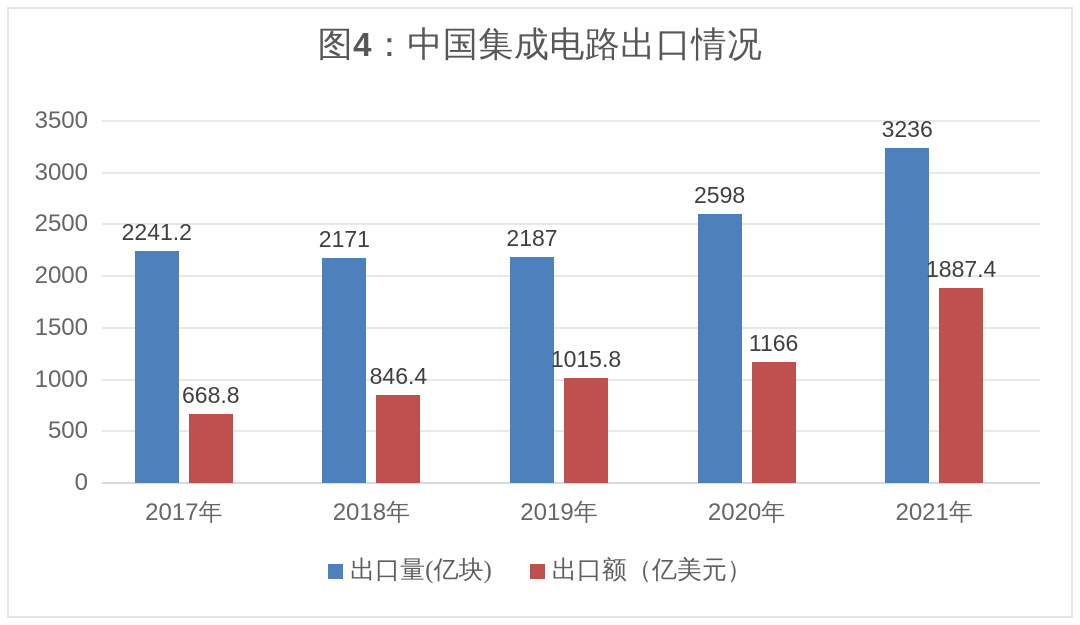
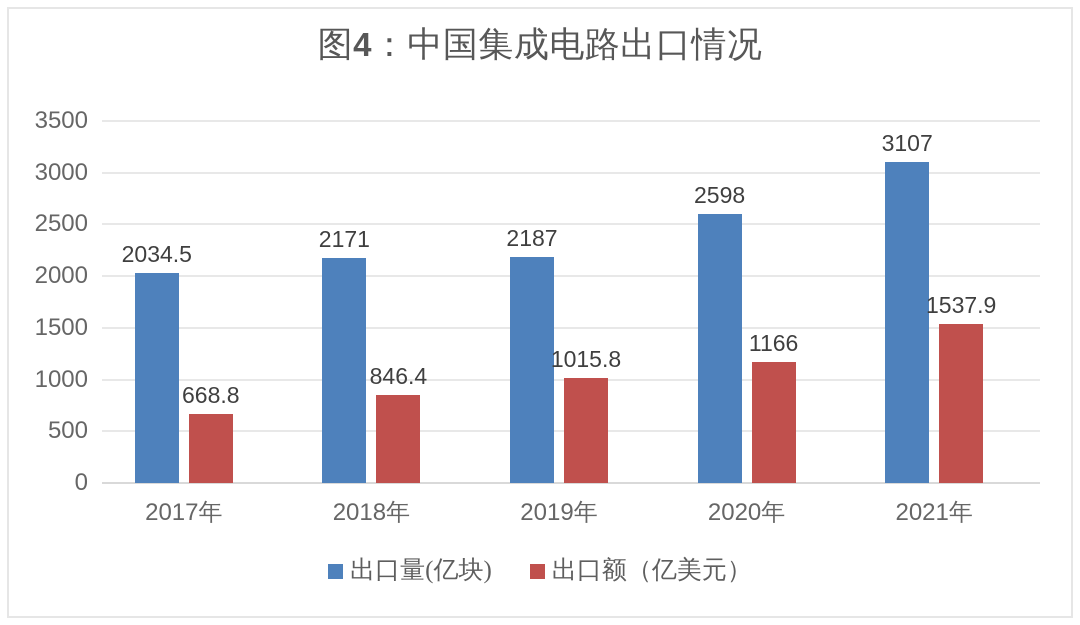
出口量(亿块)/2017年: 2241.2 -> 2034.5
出口量(亿块)/2021年: 3236 -> 3107
出口额（亿美元）/2021年: 1887.4 -> 1537.9
